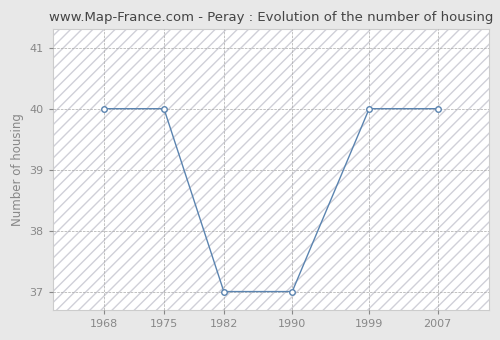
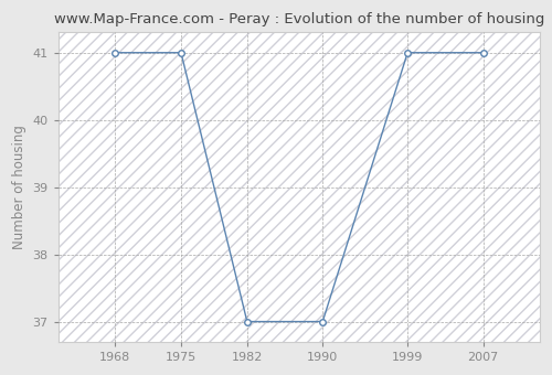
1968: 40 -> 41
1975: 40 -> 41
1999: 40 -> 41
2007: 40 -> 41
